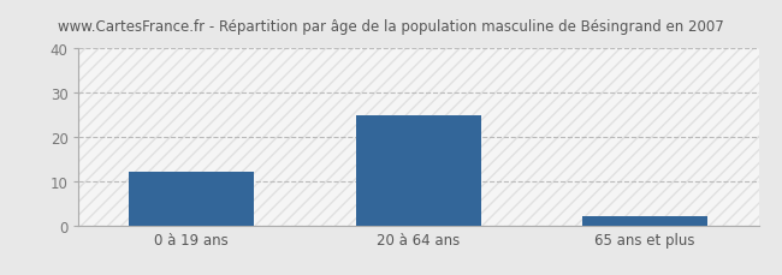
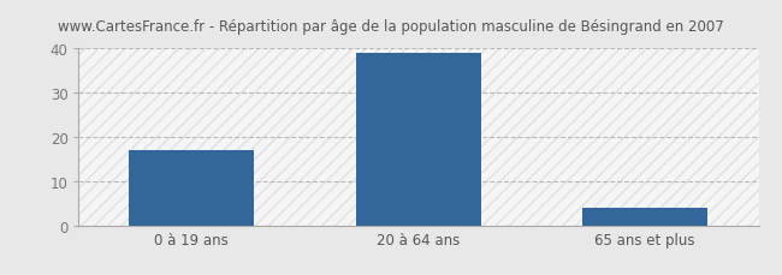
0 à 19 ans: 12 -> 17
20 à 64 ans: 25 -> 39
65 ans et plus: 2 -> 4
